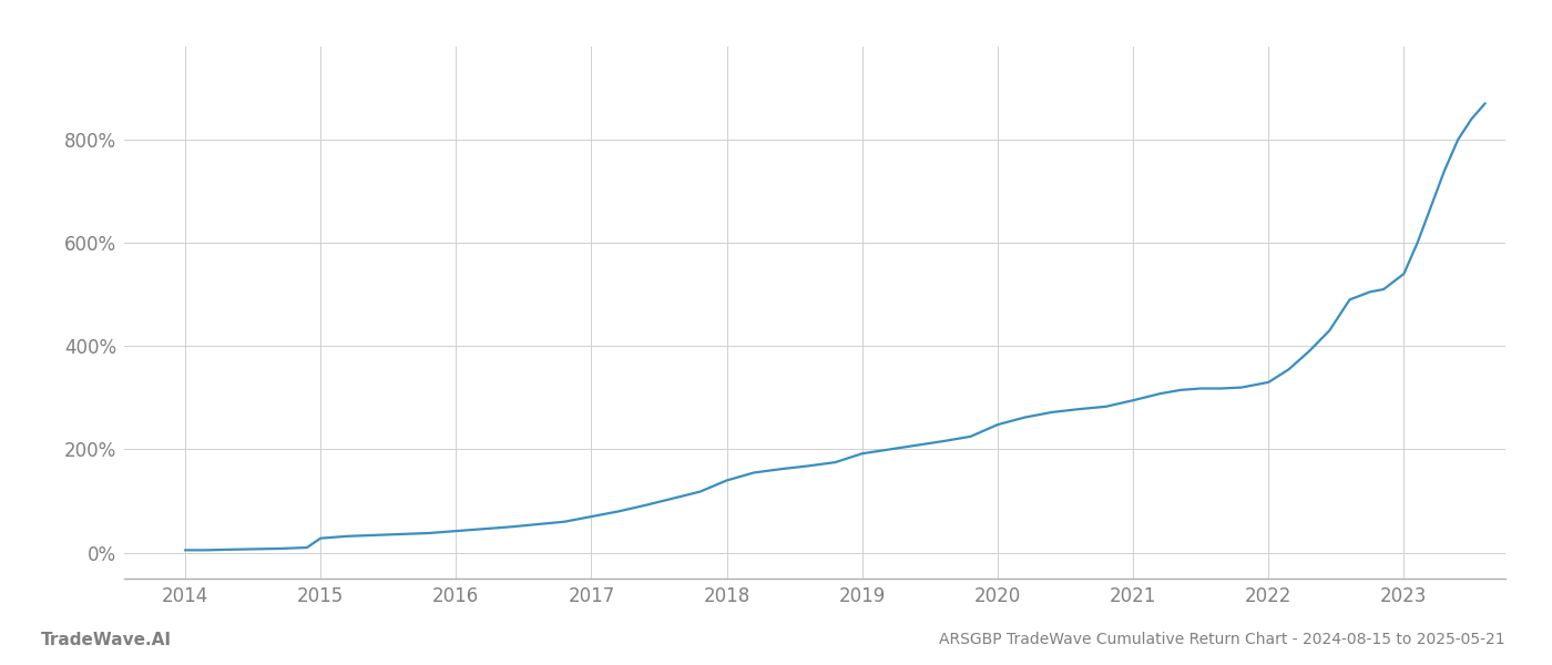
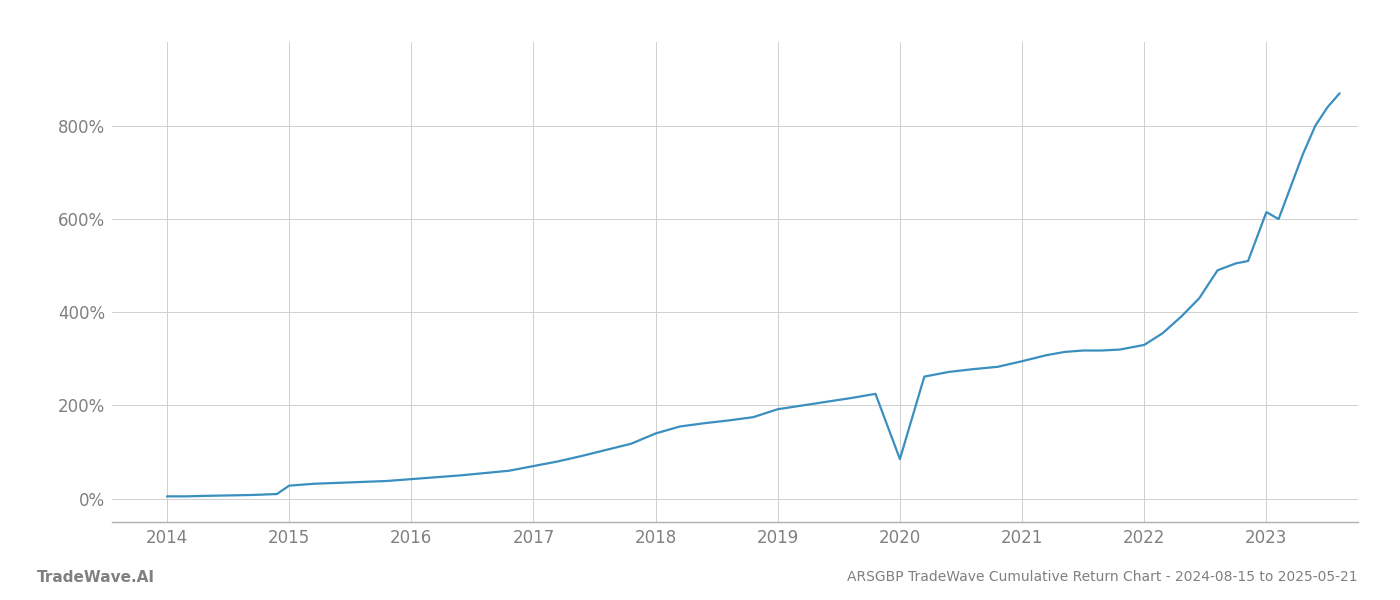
2020: 248% -> 85%
2023: 540% -> 615%
